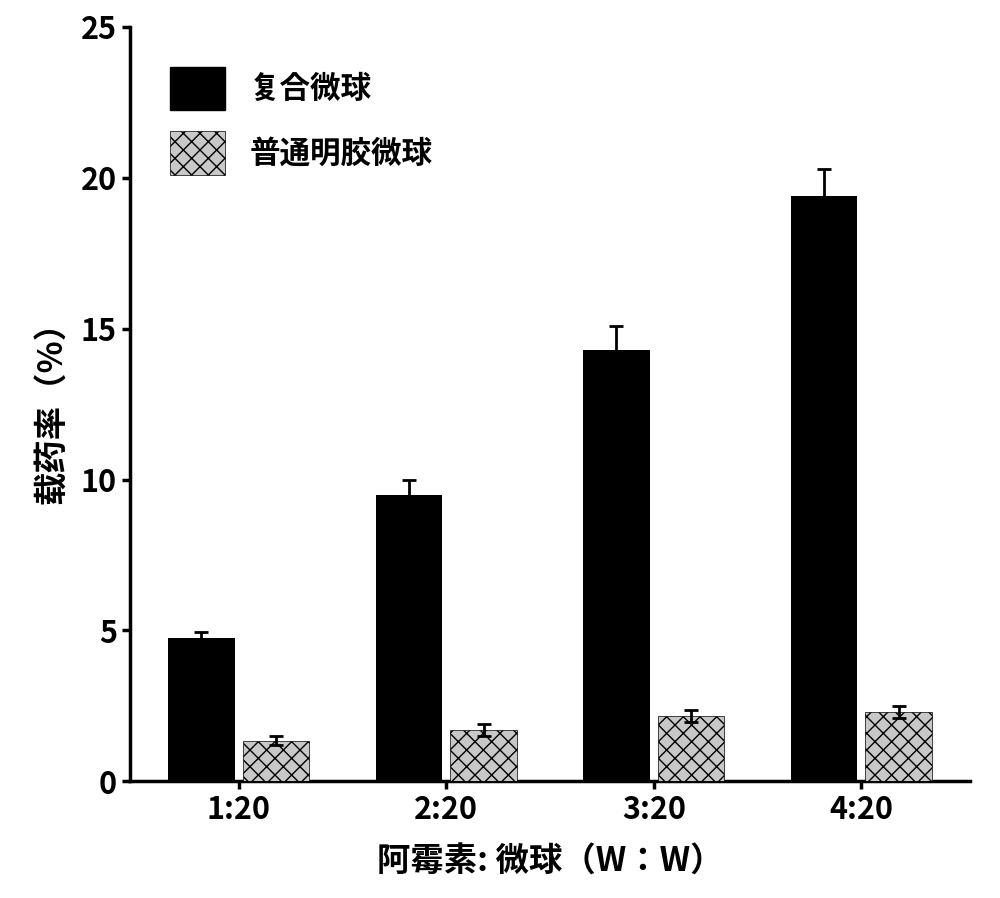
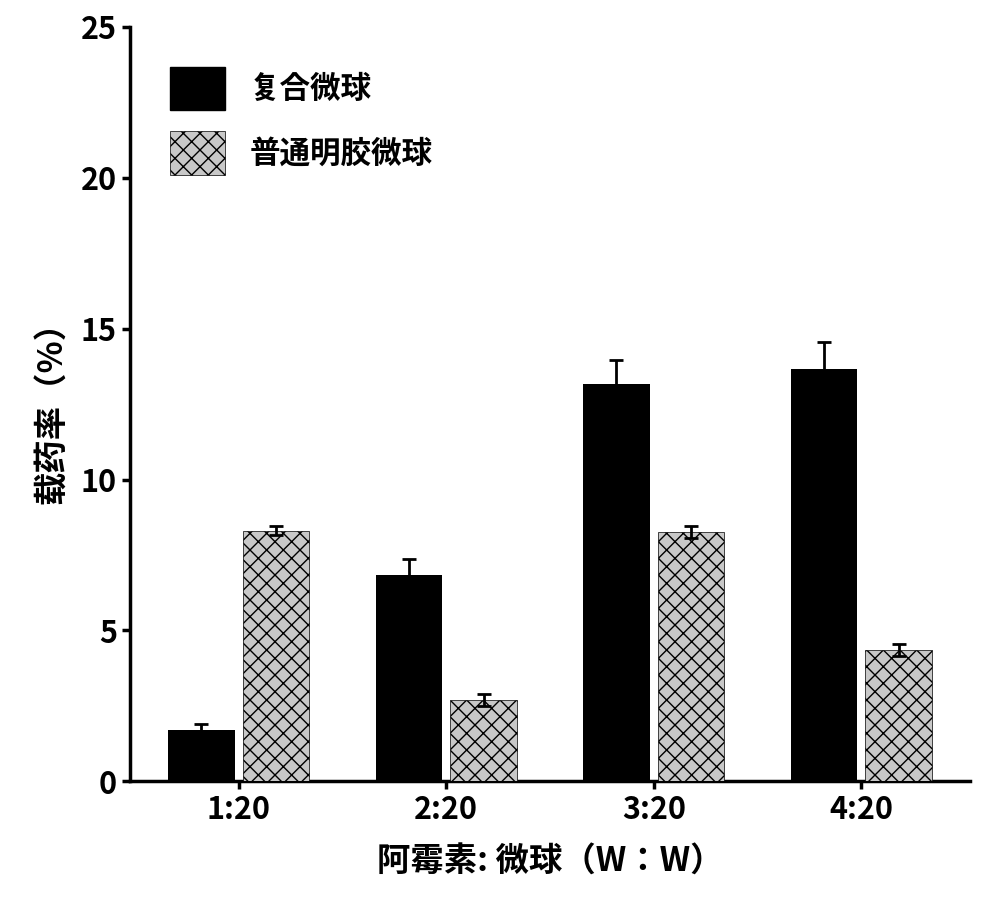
复合微球/1:20: 4.75 -> 1.70
普通明胶微球/1:20: 1.35 -> 8.30
复合微球/2:20: 9.50 -> 6.85
普通明胶微球/2:20: 1.70 -> 2.70
复合微球/3:20: 14.30 -> 13.15
普通明胶微球/3:20: 2.15 -> 8.25
复合微球/4:20: 19.40 -> 13.65
普通明胶微球/4:20: 2.30 -> 4.35
